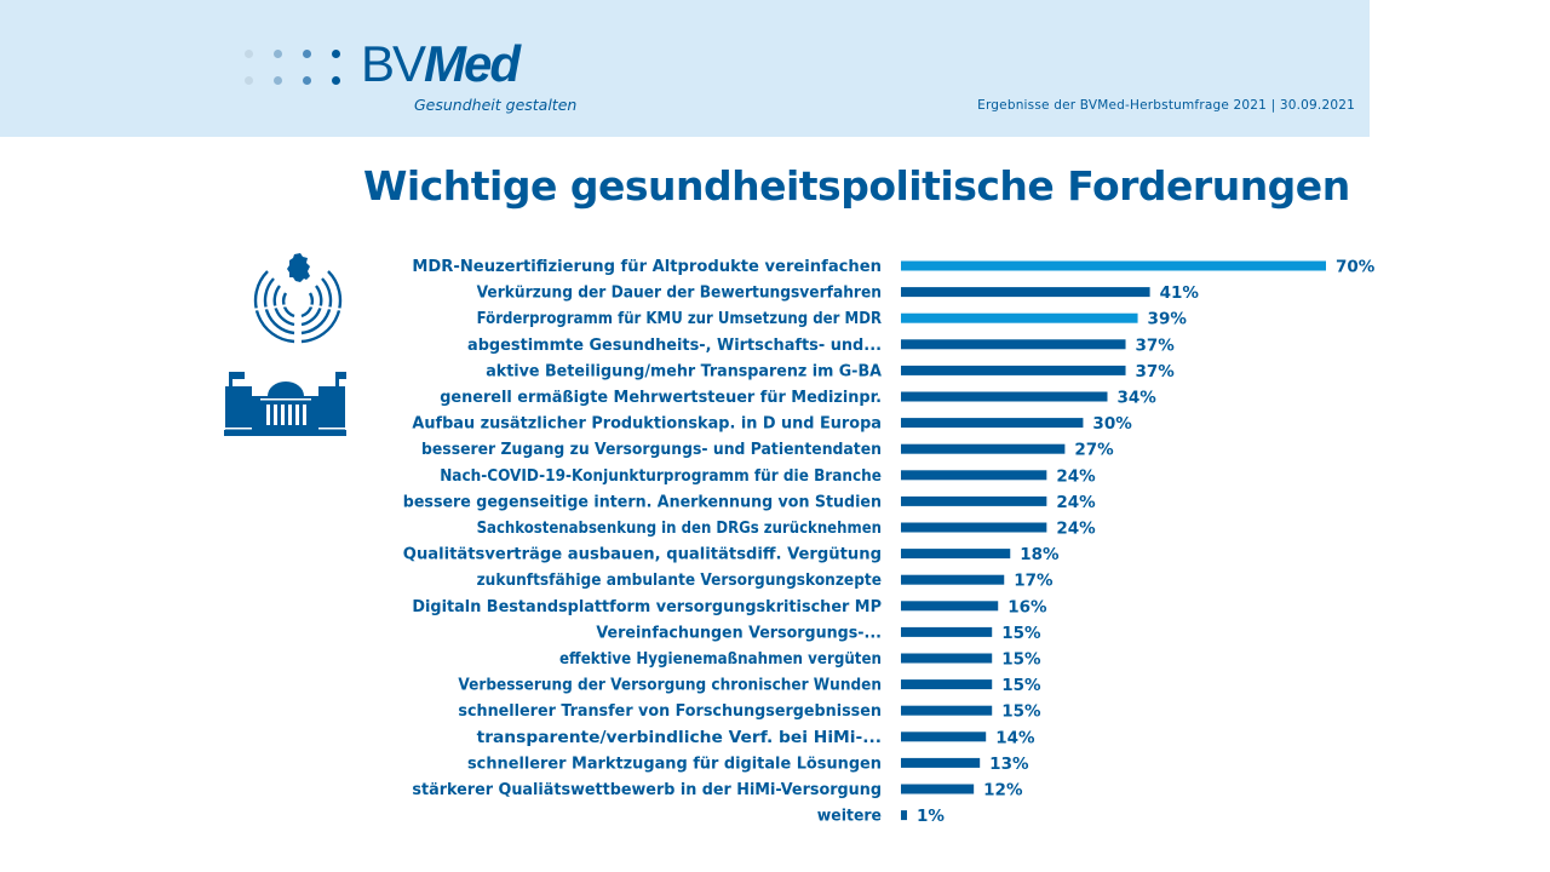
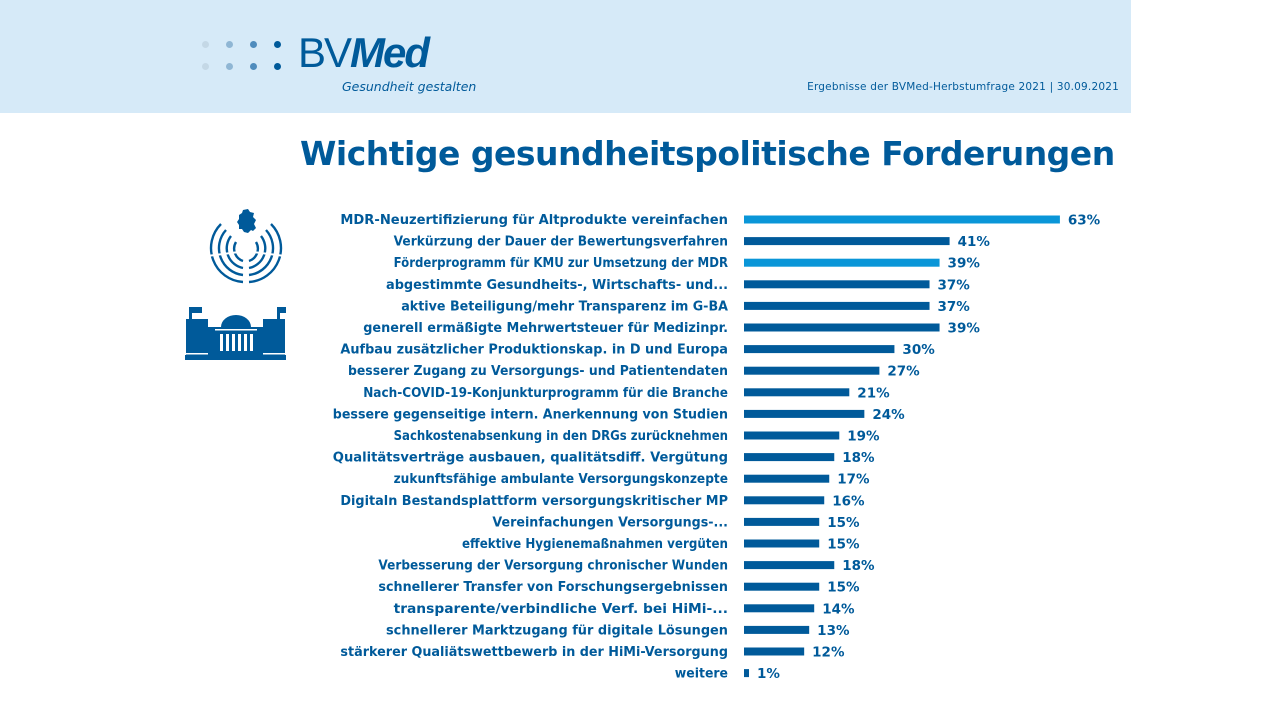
MDR-Neuzertifizierung für Altprodukte vereinfachen: 70% -> 63%
generell ermäßigte Mehrwertsteuer für Medizinpr.: 34% -> 39%
Nach-COVID-19-Konjunkturprogramm für die Branche: 24% -> 21%
Sachkostenabsenkung in den DRGs zurücknehmen: 24% -> 19%
Verbesserung der Versorgung chronischer Wunden: 15% -> 18%
